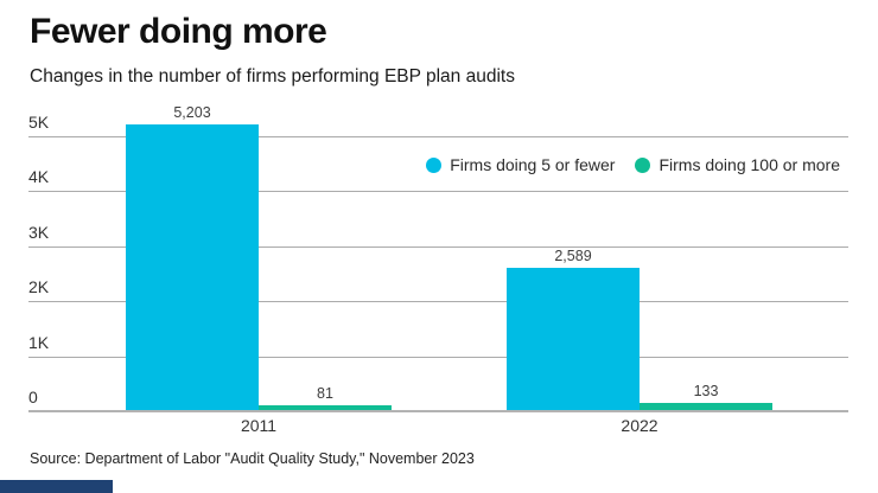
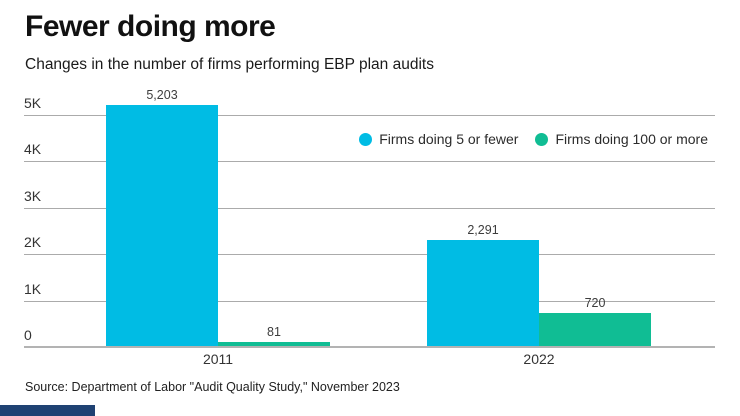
Firms doing 5 or fewer/2022: 2,589 -> 2,291
Firms doing 100 or more/2022: 133 -> 720
